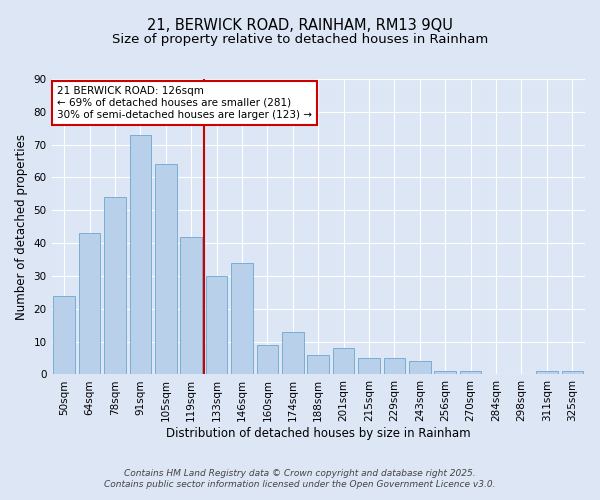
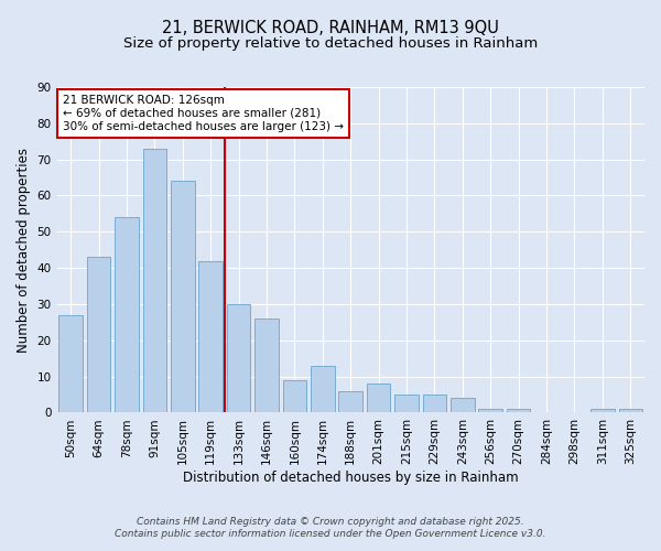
50sqm: 24 -> 27
146sqm: 34 -> 26
